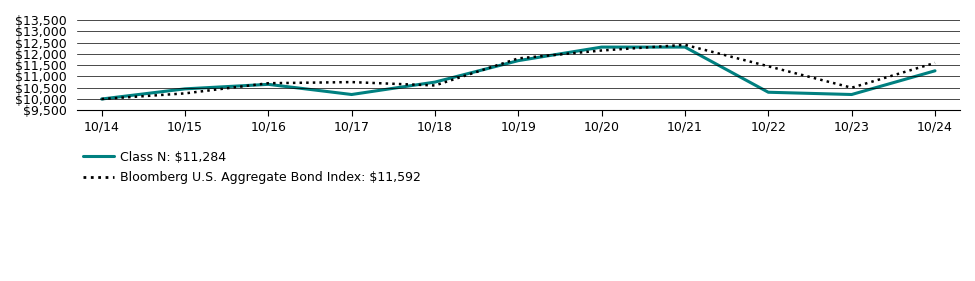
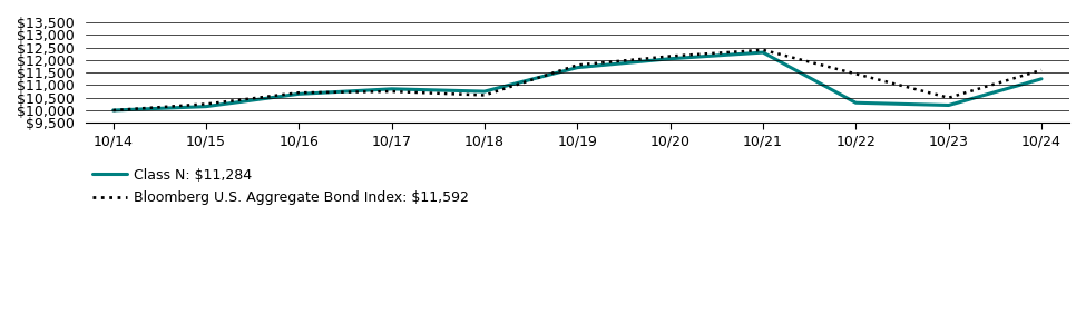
Class N: $11,284/10/15: $10,450 -> $10,150
Class N: $11,284/10/17: $10,200 -> $10,850
Class N: $11,284/10/20: $12,300 -> $12,050
